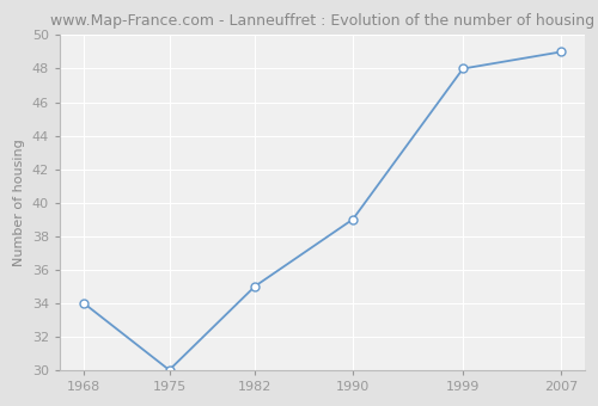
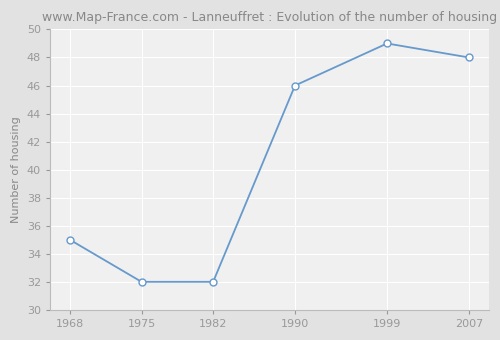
1968: 34 -> 35
1975: 30 -> 32
1982: 35 -> 32
1990: 39 -> 46
1999: 48 -> 49
2007: 49 -> 48
